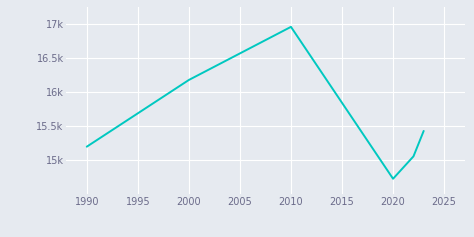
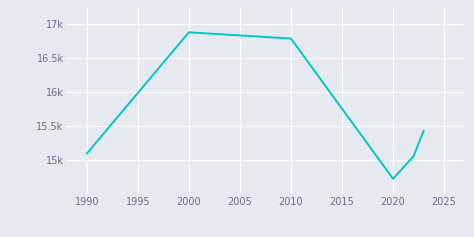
1990: 15.20k -> 15.10k
2000: 16.18k -> 16.88k
2010: 16.96k -> 16.79k
